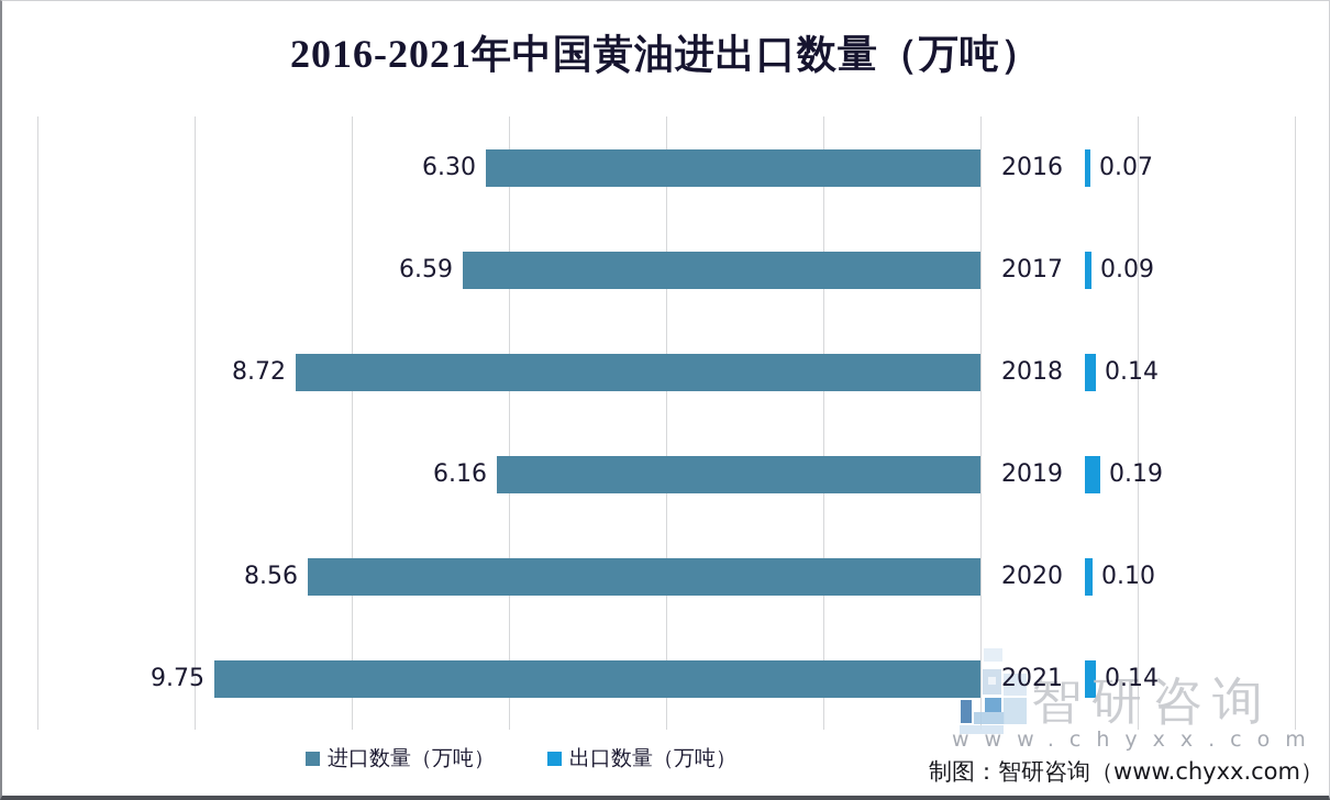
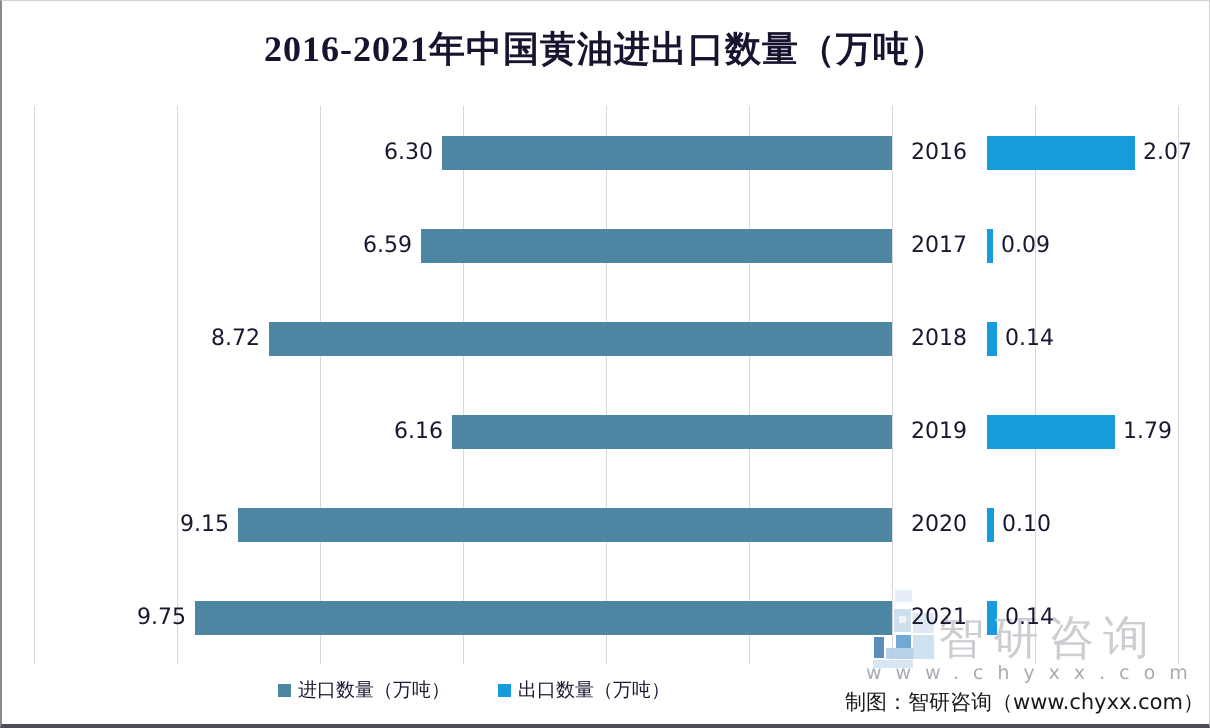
出口数量（万吨）/2016: 0.07 -> 2.07
出口数量（万吨）/2019: 0.19 -> 1.79
进口数量（万吨）/2020: 8.56 -> 9.15
